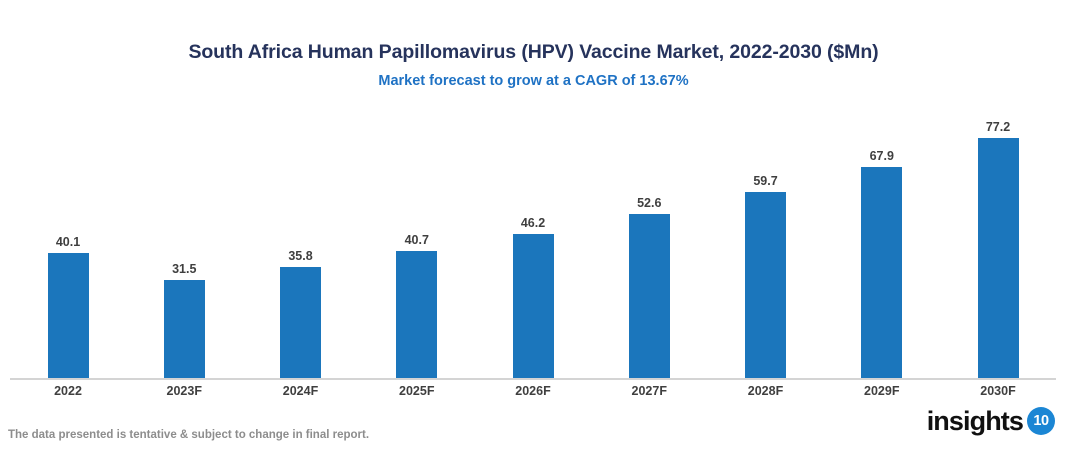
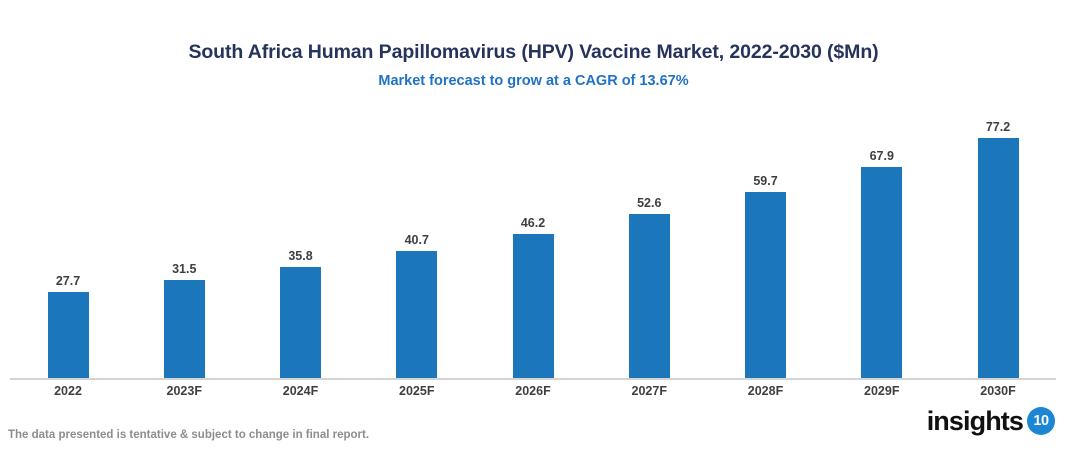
2022: 40.1 -> 27.7
